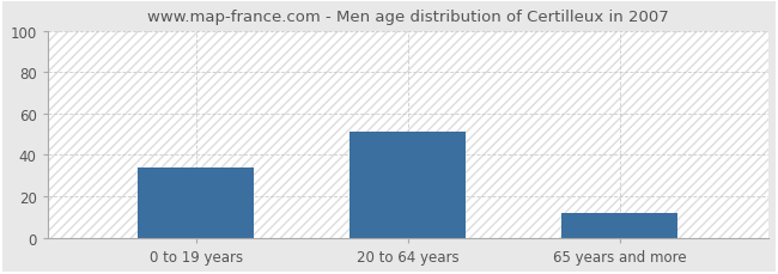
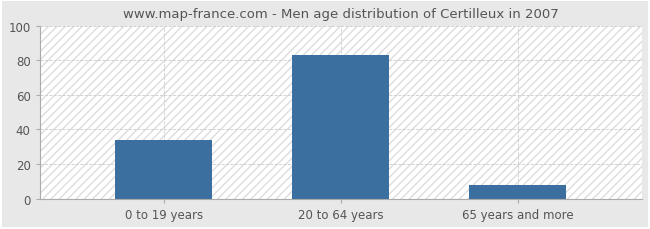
20 to 64 years: 51 -> 83
65 years and more: 12 -> 8
